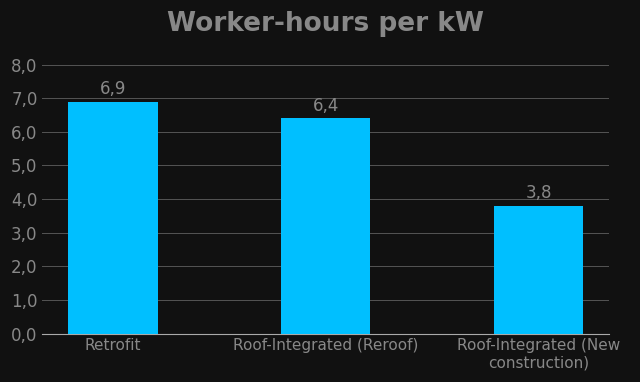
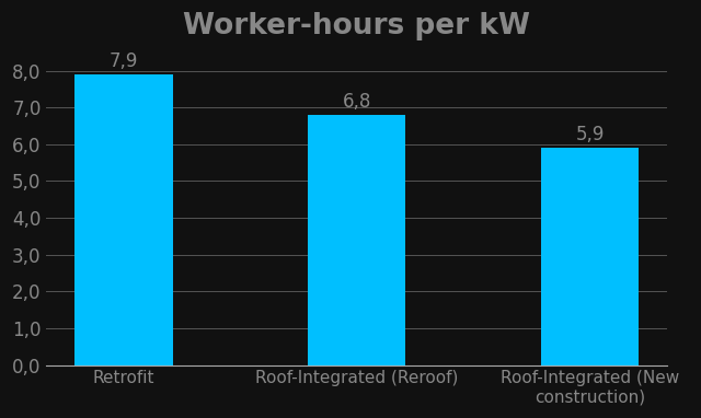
Retrofit: 6,9 -> 7,9
Roof-Integrated (Reroof): 6,4 -> 6,8
Roof-Integrated (New construction): 3,8 -> 5,9
